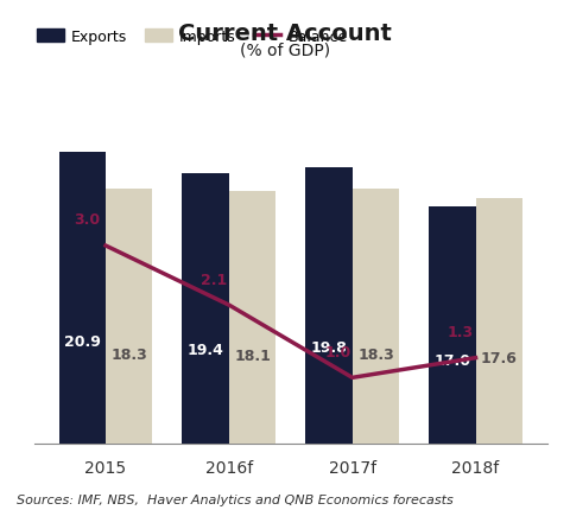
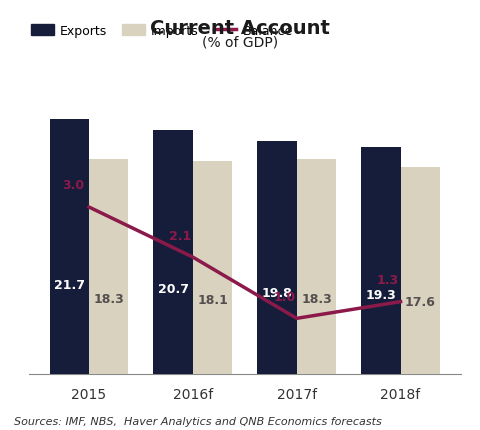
Exports/2015: 20.9 -> 21.7
Exports/2016f: 19.4 -> 20.7
Exports/2018f: 17.0 -> 19.3
